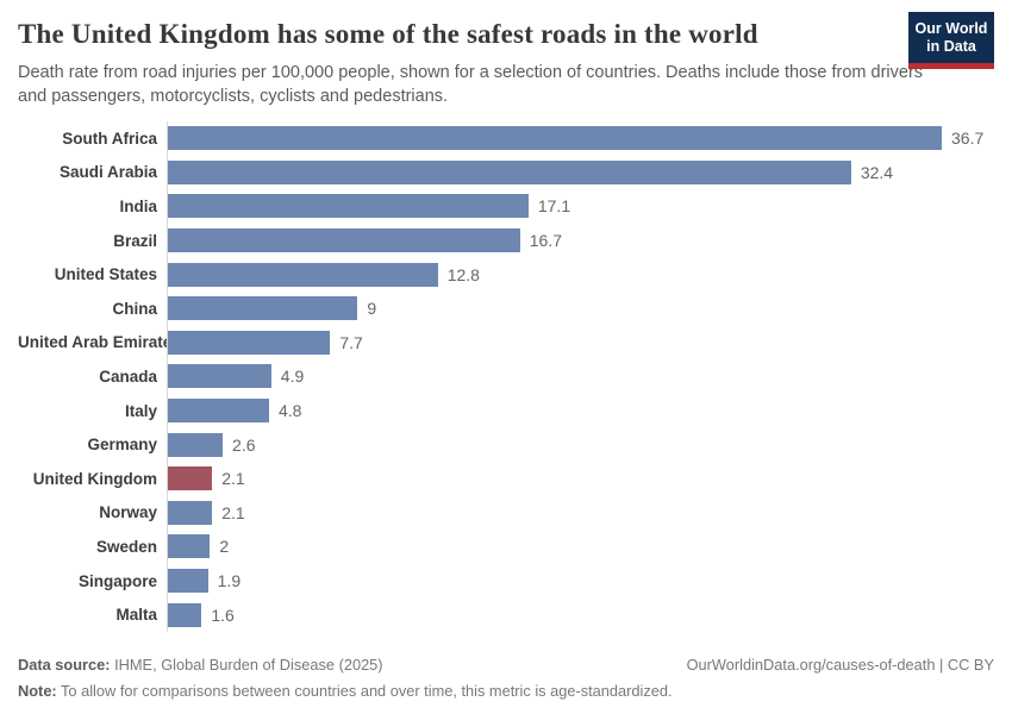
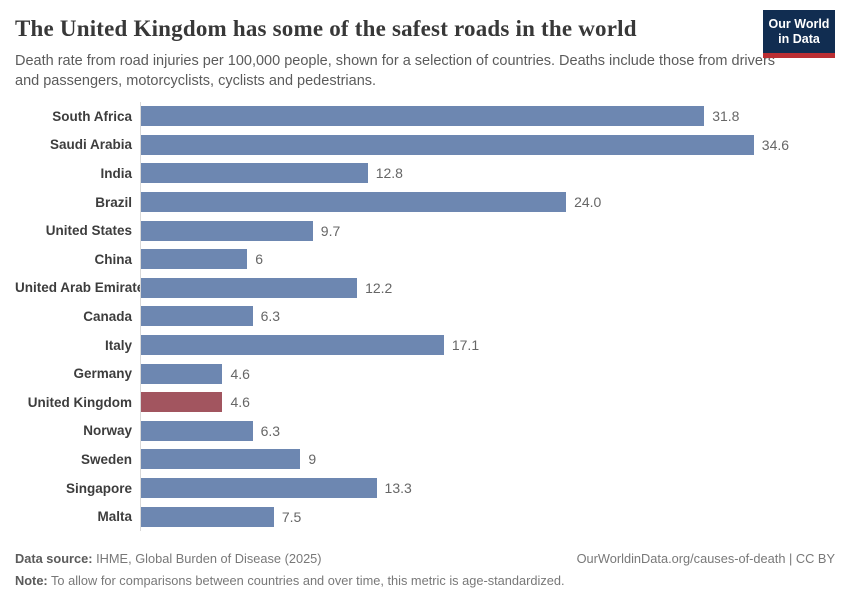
South Africa: 36.7 -> 31.8
Saudi Arabia: 32.4 -> 34.6
India: 17.1 -> 12.8
Brazil: 16.7 -> 24.0
United States: 12.8 -> 9.7
China: 9 -> 6
United Arab Emirates: 7.7 -> 12.2
Canada: 4.9 -> 6.3
Italy: 4.8 -> 17.1
Germany: 2.6 -> 4.6
United Kingdom: 2.1 -> 4.6
Norway: 2.1 -> 6.3
Sweden: 2 -> 9
Singapore: 1.9 -> 13.3
Malta: 1.6 -> 7.5
